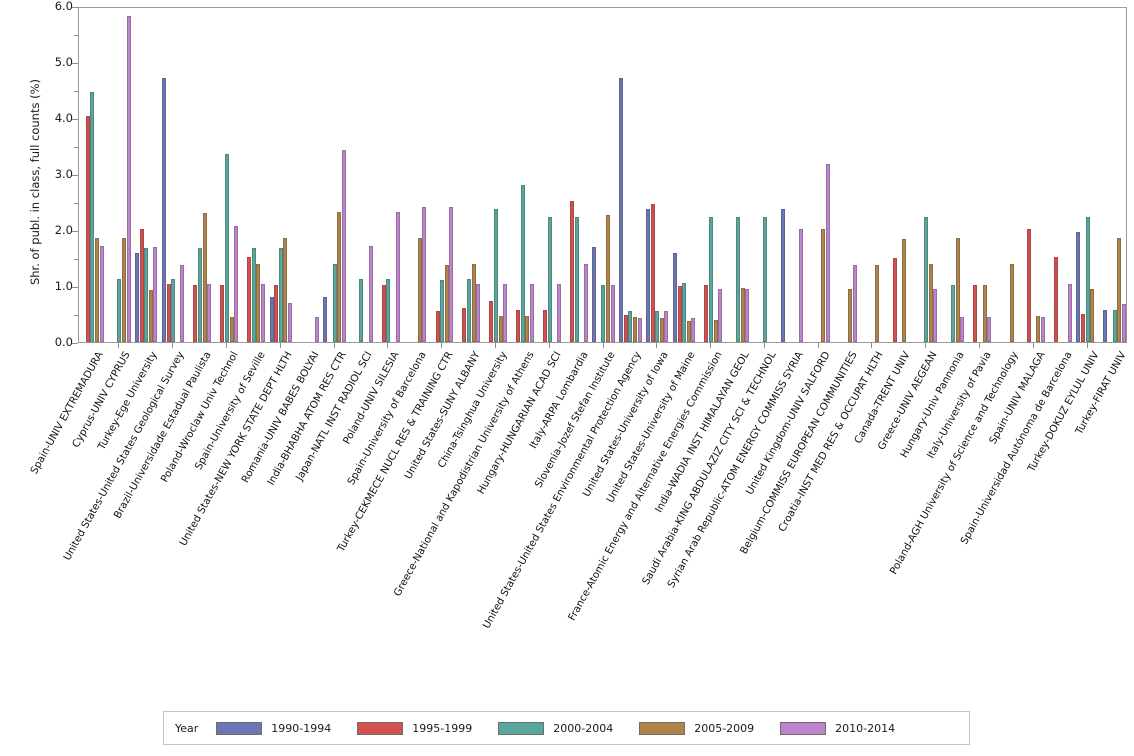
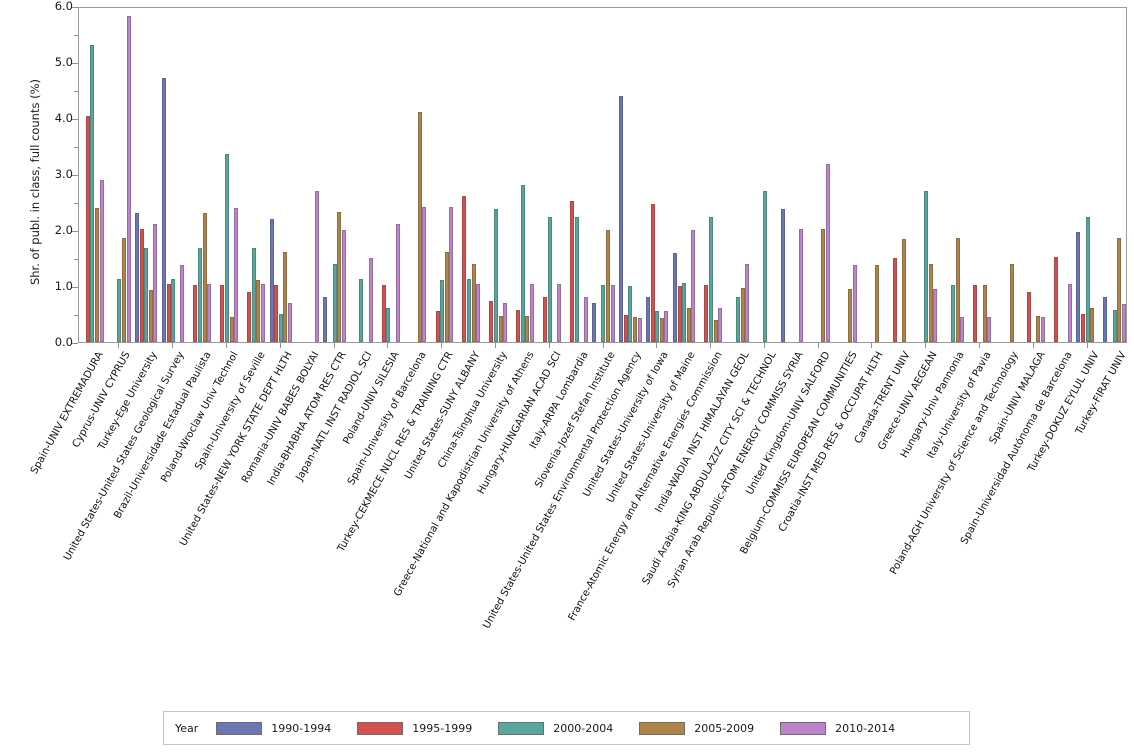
2000-2004/Spain-UNIV EXTREMADURA: 4.5 -> 5.3
2005-2009/Spain-UNIV EXTREMADURA: 1.9 -> 2.4
2010-2014/Spain-UNIV EXTREMADURA: 1.7 -> 2.9
1990-1994/Turkey-Ege University: 1.6 -> 2.3
2010-2014/Turkey-Ege University: 1.7 -> 2.1
2010-2014/Poland-Wroclaw Univ Technol: 2.1 -> 2.4
1995-1999/Spain-University of Seville: 1.5 -> 0.9
2005-2009/Spain-University of Seville: 1.4 -> 1.1
1990-1994/United States-NEW YORK STATE DEPT HLTH: 0.8 -> 2.2
2000-2004/United States-NEW YORK STATE DEPT HLTH: 1.7 -> 0.5
2005-2009/United States-NEW YORK STATE DEPT HLTH: 1.9 -> 1.6
2010-2014/Romania-UNIV BABES BOLYAI: 0.5 -> 2.7
2010-2014/India-BHABHA ATOM RES CTR: 3.4 -> 2.0
2010-2014/Japan-NATL INST RADIOL SCI: 1.7 -> 1.5
2000-2004/Poland-UNIV SILESIA: 1.1 -> 0.6
2010-2014/Poland-UNIV SILESIA: 2.3 -> 2.1
2005-2009/Spain-University of Barcelona: 1.9 -> 4.1
2005-2009/Turkey-CEKMECE NUCL RES & TRAINING CTR: 1.4 -> 1.6
1995-1999/United States-SUNY ALBANY: 0.6 -> 2.6
2010-2014/China-Tsinghua University: 1.0 -> 0.7
1995-1999/Hungary-HUNGARIAN ACAD SCI: 0.6 -> 0.8
2010-2014/Italy-ARPA Lombardia: 1.4 -> 0.8
1990-1994/Slovenia-Jozef Stefan Institute: 1.7 -> 0.7
2005-2009/Slovenia-Jozef Stefan Institute: 2.3 -> 2.0
1990-1994/United States-United States Environmental Protection Agency: 4.7 -> 4.4
2000-2004/United States-United States Environmental Protection Agency: 0.6 -> 1.0
1990-1994/United States-University of Iowa: 2.4 -> 0.8
2005-2009/United States-University of Maine: 0.4 -> 0.6
2010-2014/United States-University of Maine: 0.4 -> 2.0
2010-2014/France-Atomic Energy and Alternative Energies Commission: 0.9 -> 0.6
2000-2004/India-WADIA INST HIMALAYAN GEOL: 2.2 -> 0.8
2010-2014/India-WADIA INST HIMALAYAN GEOL: 0.9 -> 1.4
2000-2004/Saudi Arabia-KING ABDULAZIZ CITY SCI & TECHNOL: 2.2 -> 2.7
2000-2004/Greece-UNIV AEGEAN: 2.2 -> 2.7
1995-1999/Spain-UNIV MALAGA: 2.0 -> 0.9
2005-2009/Turkey-DOKUZ EYLUL UNIV: 0.9 -> 0.6
1990-1994/Turkey-FIRAT UNIV: 0.6 -> 0.8
